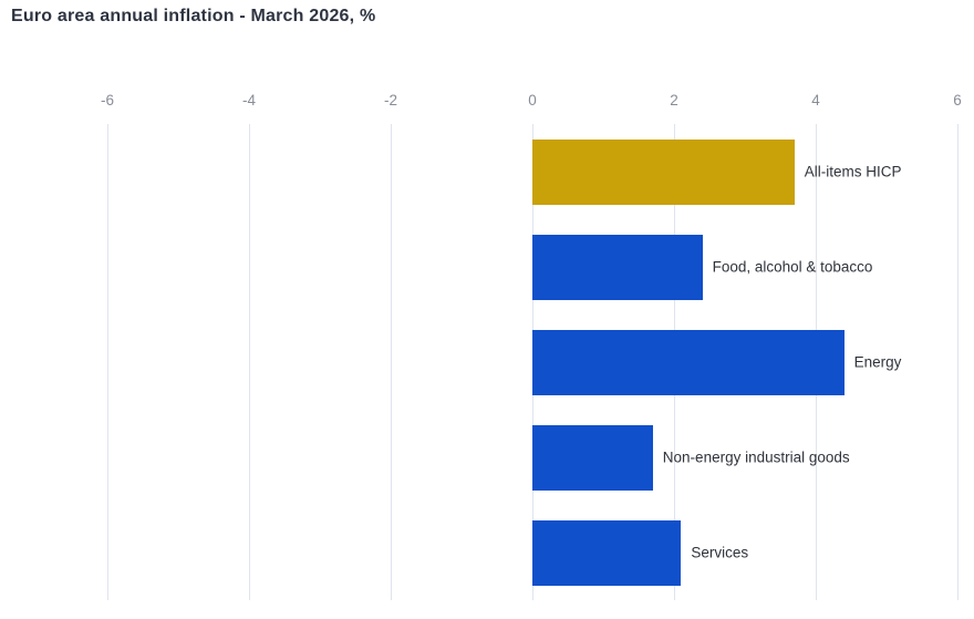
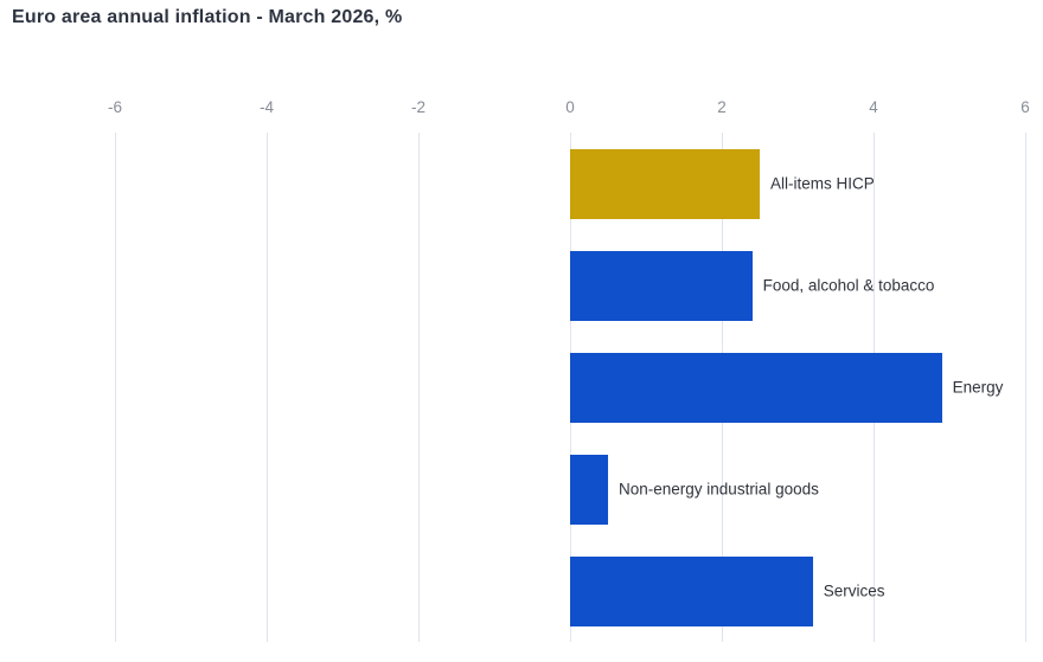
All-items HICP: 3.7 -> 2.5
Energy: 4.4 -> 4.9
Non-energy industrial goods: 1.7 -> 0.5
Services: 2.1 -> 3.2
